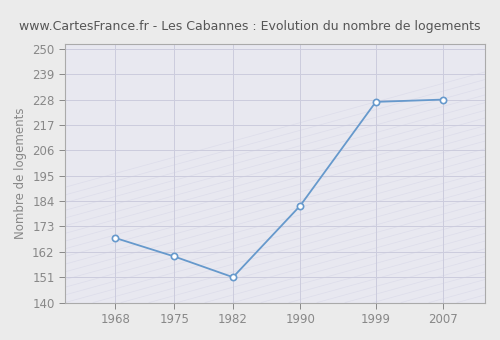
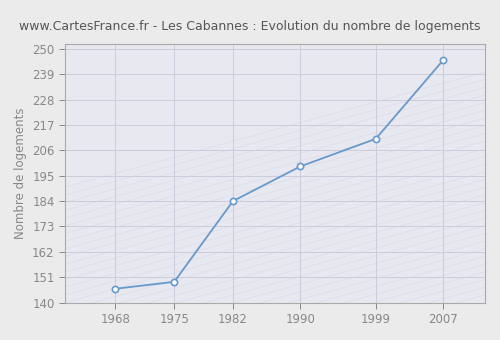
1968: 168 -> 146
1975: 160 -> 149
1982: 151 -> 184
1990: 182 -> 199
1999: 227 -> 211
2007: 228 -> 245
